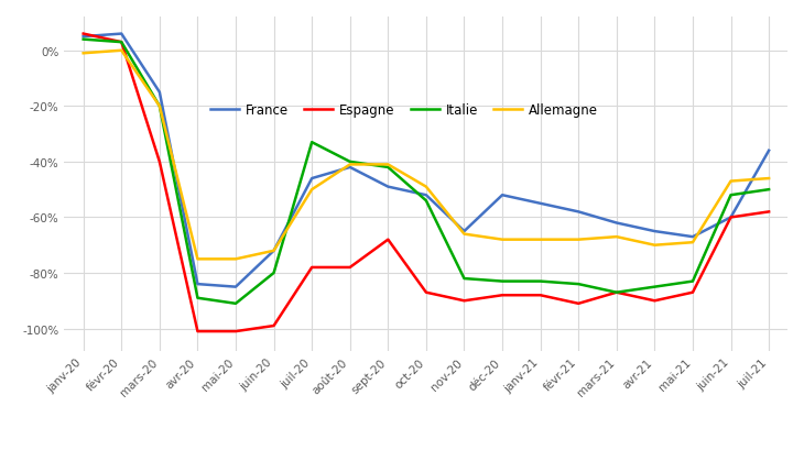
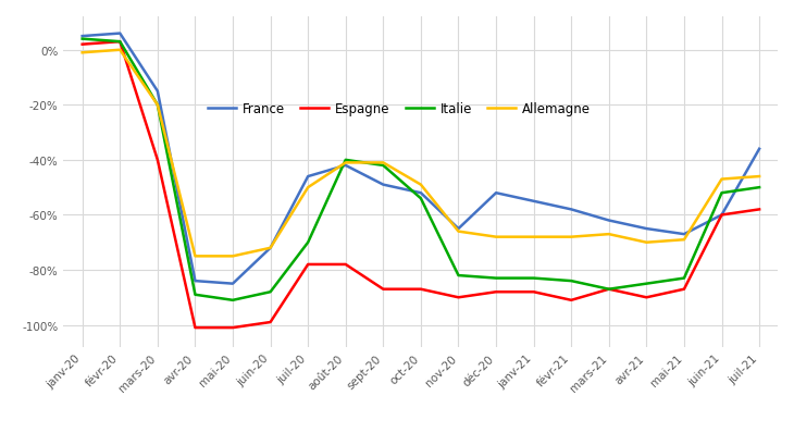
Espagne/janv-20: 6% -> 2%
Italie/juin-20: -80% -> -88%
Italie/juil-20: -33% -> -70%
Espagne/sept-20: -68% -> -87%
